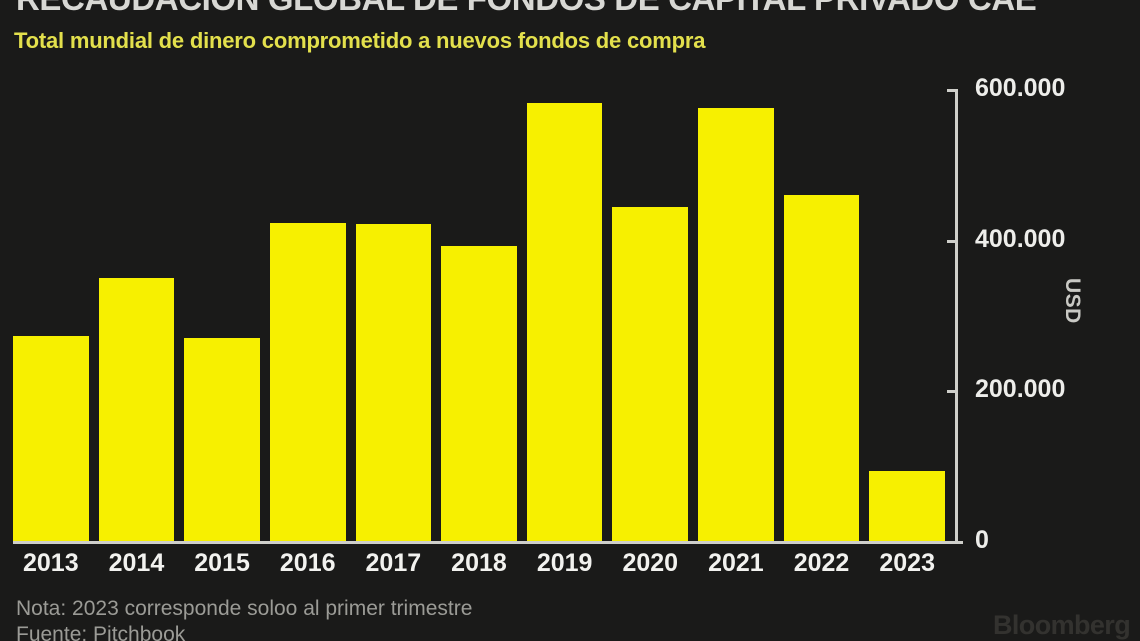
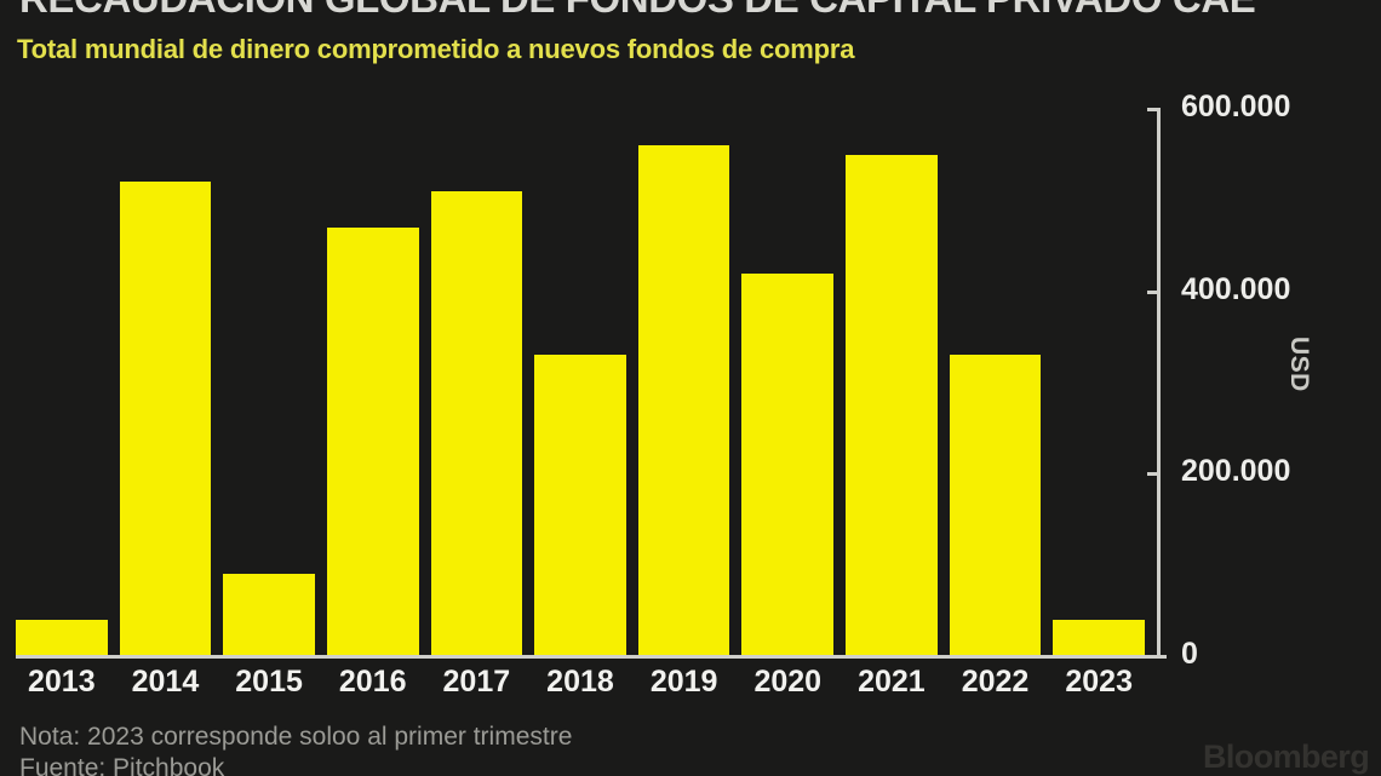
2013: 270000 -> 40000
2014: 350000 -> 520000
2015: 270000 -> 90000
2016: 420000 -> 470000
2017: 420000 -> 510000
2018: 390000 -> 330000
2019: 580000 -> 560000
2020: 440000 -> 420000
2021: 580000 -> 550000
2022: 460000 -> 330000
2023: 90000 -> 40000
